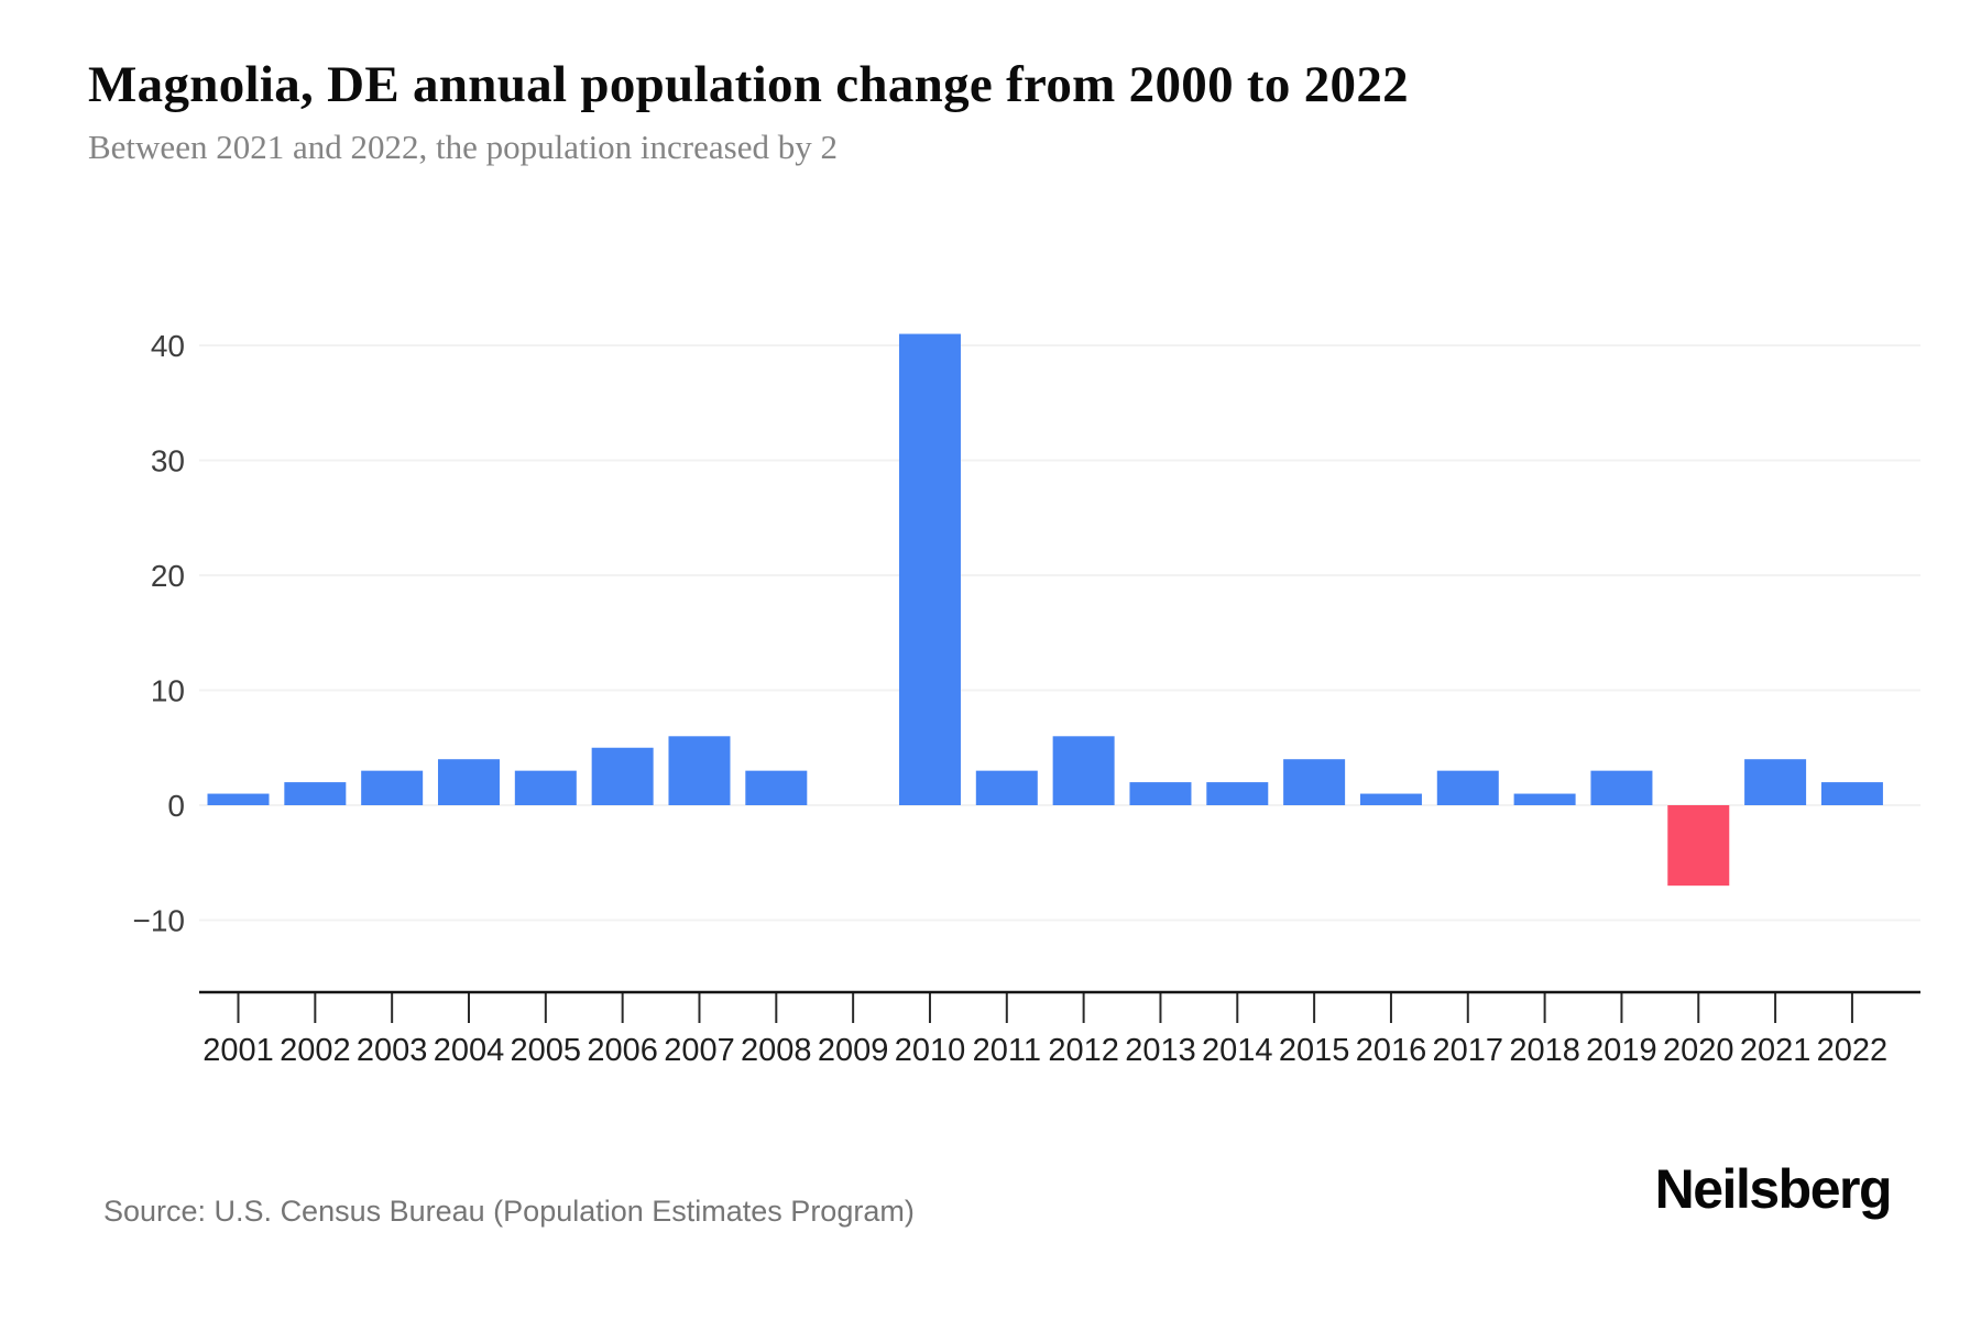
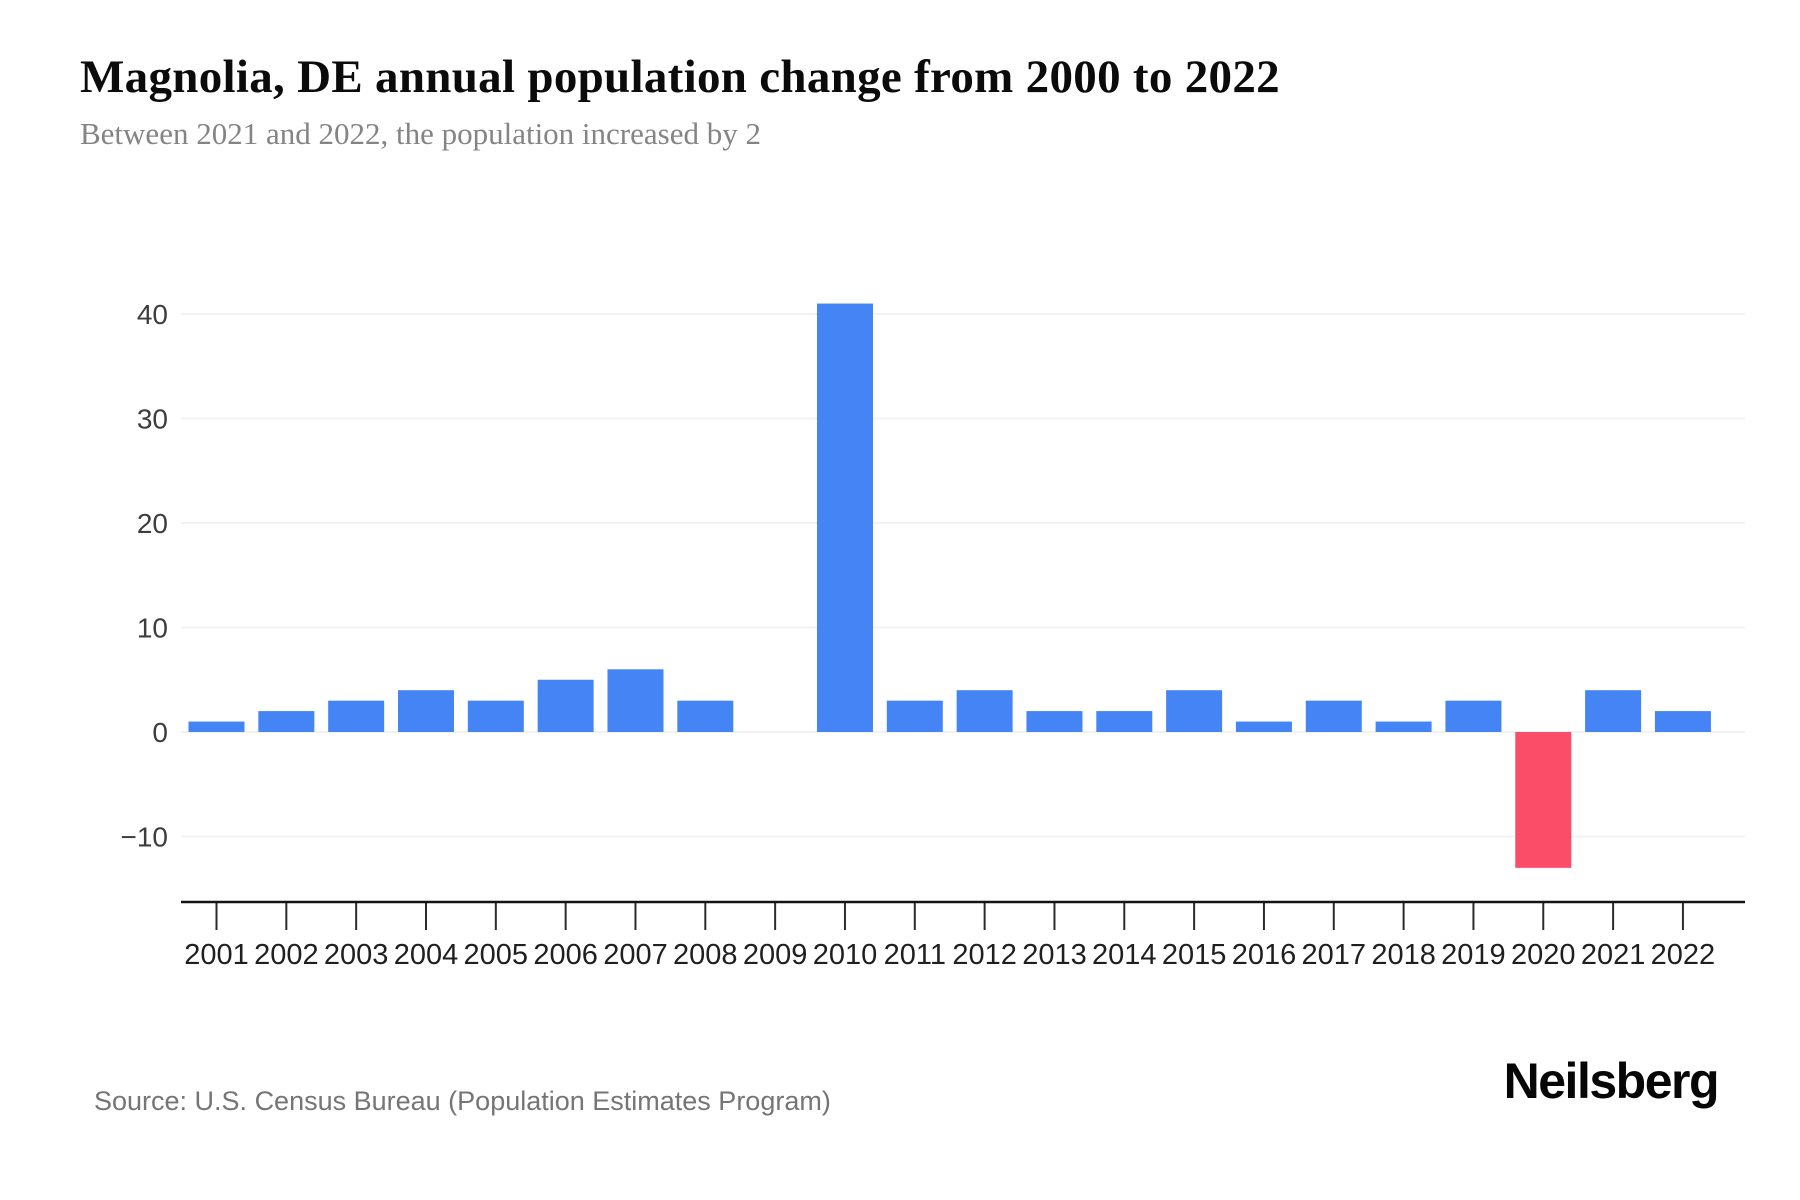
2012: 6 -> 4
2020: -7 -> -13
